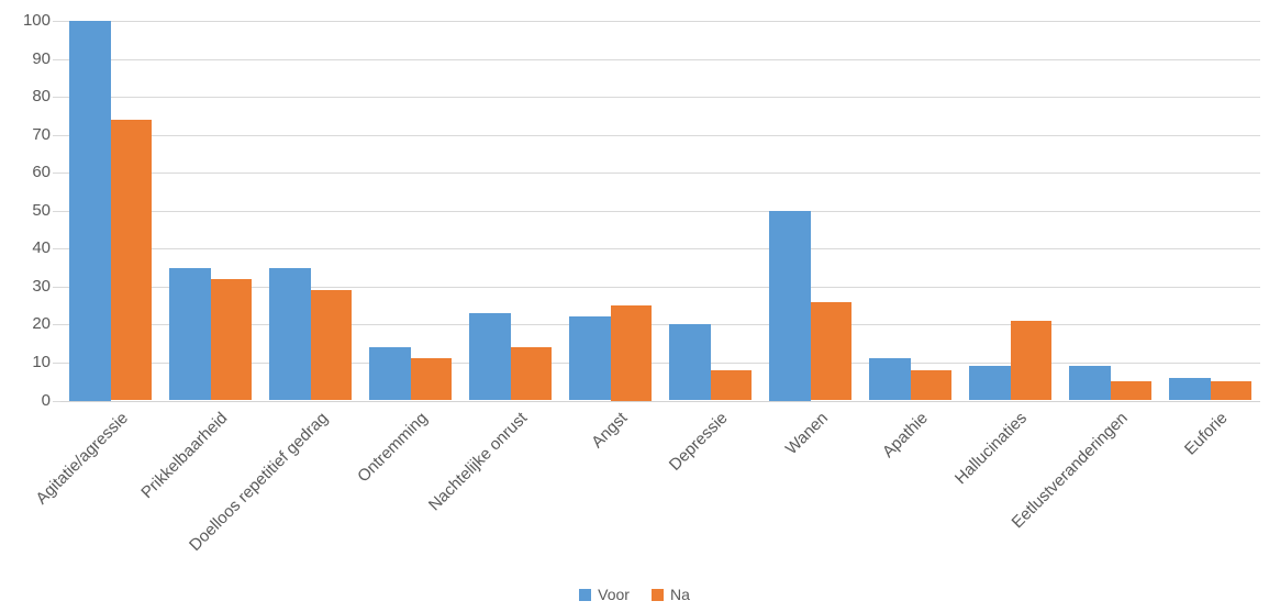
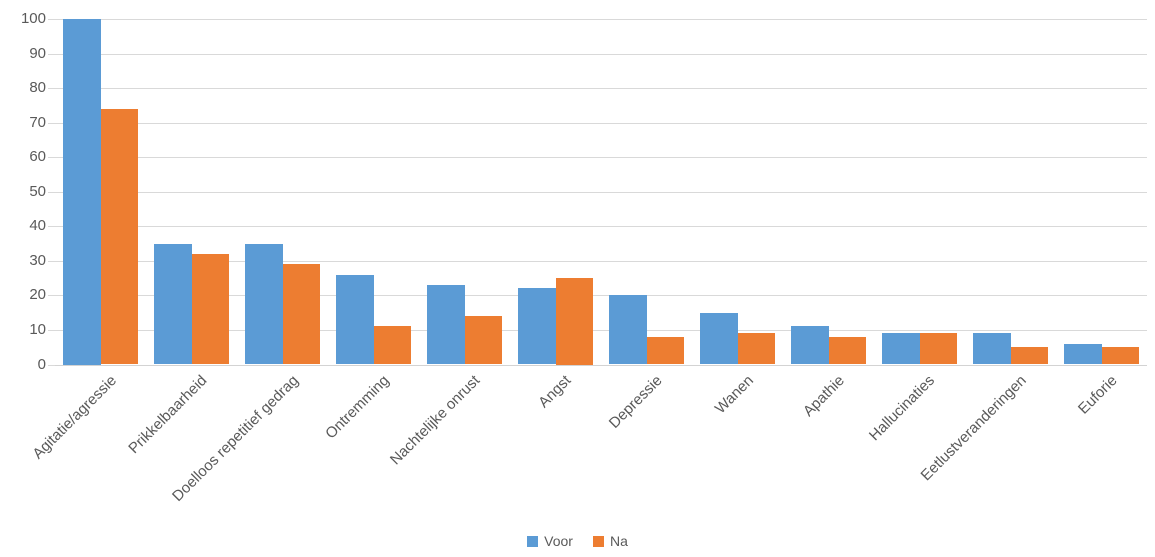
Voor/Ontremming: 14 -> 26
Voor/Wanen: 50 -> 15
Na/Wanen: 26 -> 9
Na/Hallucinaties: 21 -> 9
